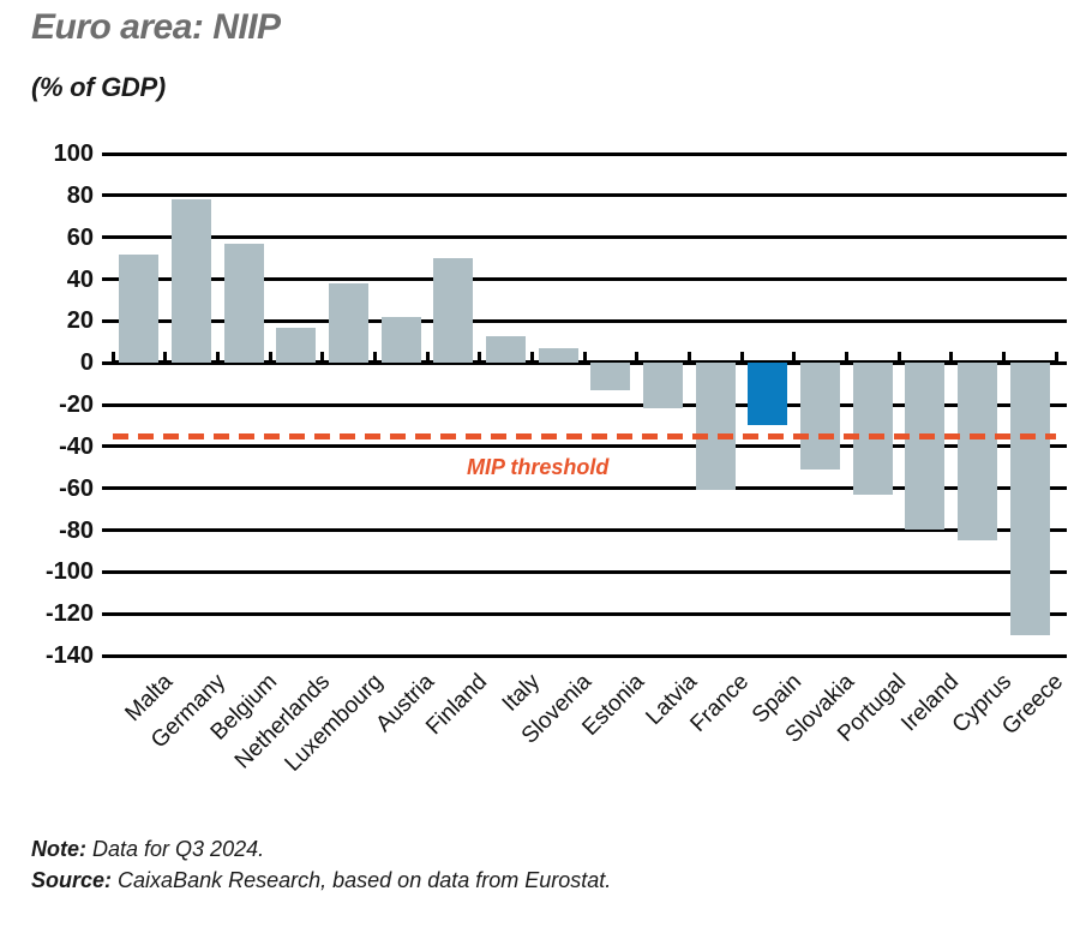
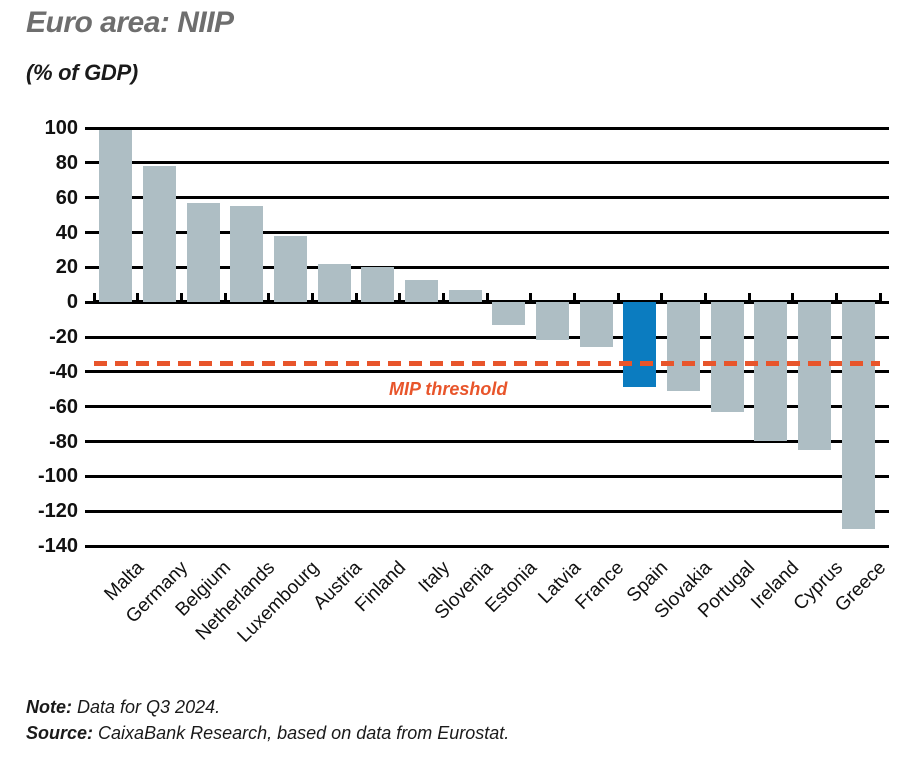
Malta: 52 -> 99
Netherlands: 17 -> 55
Finland: 50 -> 20
France: -61 -> -26
Spain: -30 -> -49
